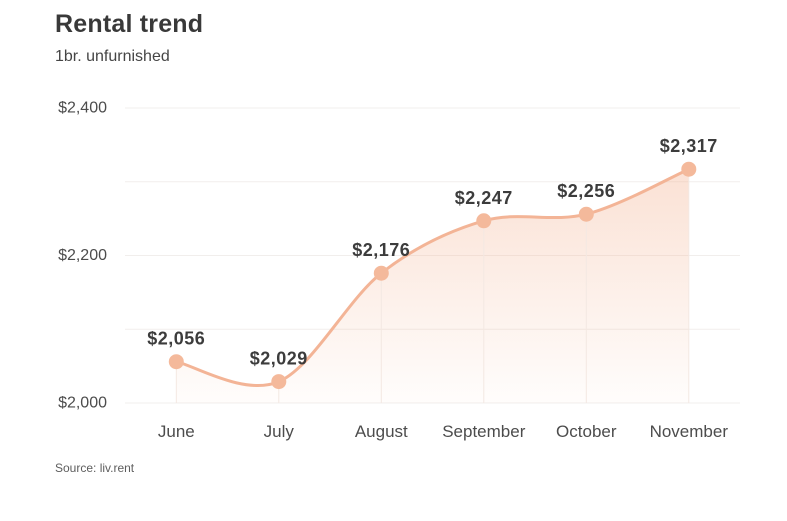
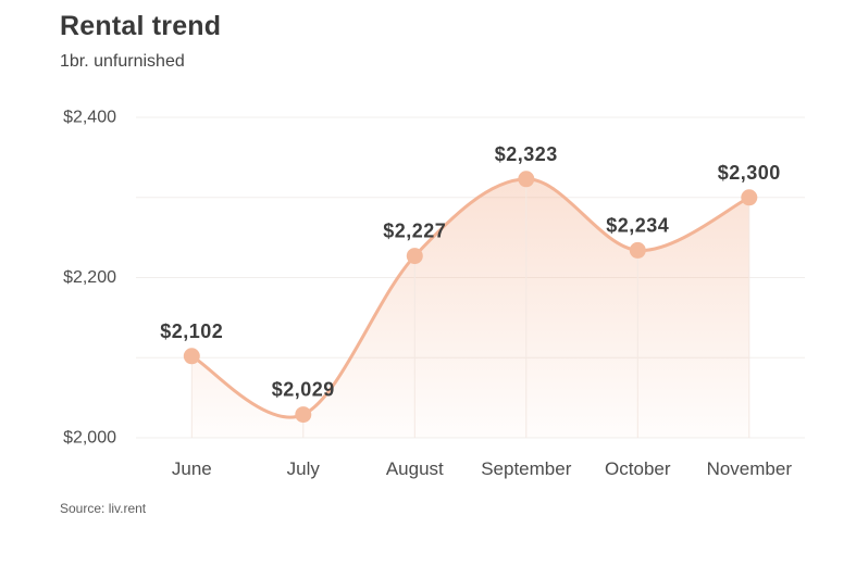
June: $2,056 -> $2,102
August: $2,176 -> $2,227
September: $2,247 -> $2,323
October: $2,256 -> $2,234
November: $2,317 -> $2,300
